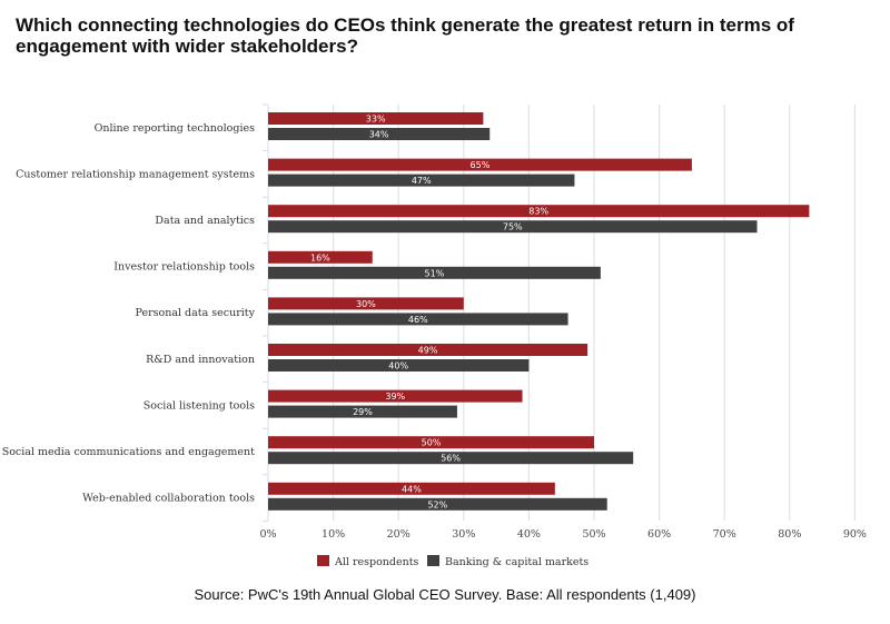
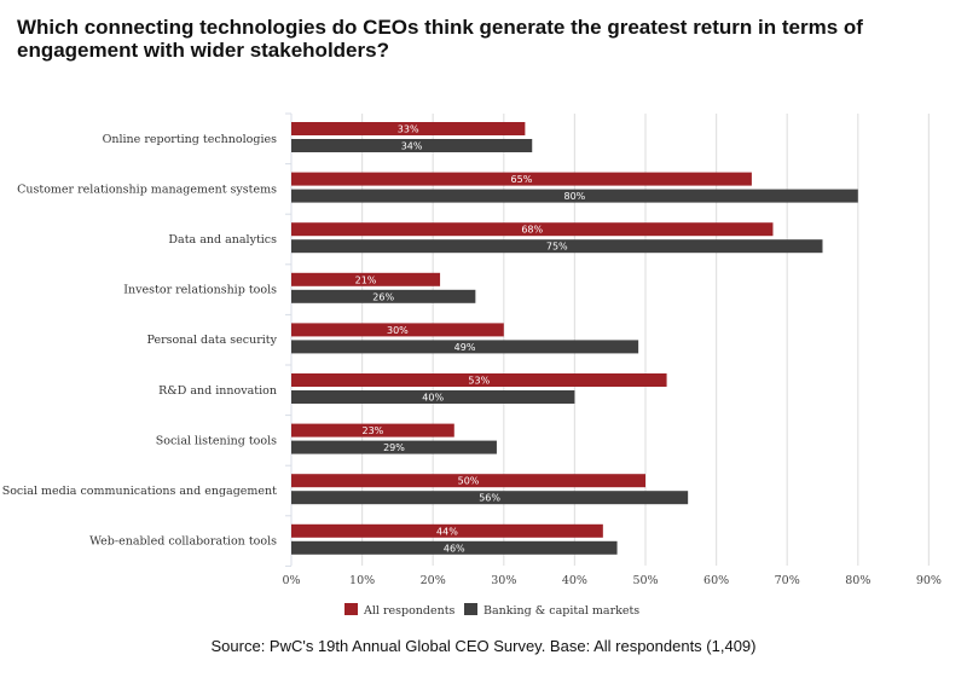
Banking & capital markets/Customer relationship management systems: 47% -> 80%
All respondents/Data and analytics: 83% -> 68%
All respondents/Investor relationship tools: 16% -> 21%
Banking & capital markets/Investor relationship tools: 51% -> 26%
Banking & capital markets/Personal data security: 46% -> 49%
All respondents/R&D and innovation: 49% -> 53%
All respondents/Social listening tools: 39% -> 23%
Banking & capital markets/Web-enabled collaboration tools: 52% -> 46%
